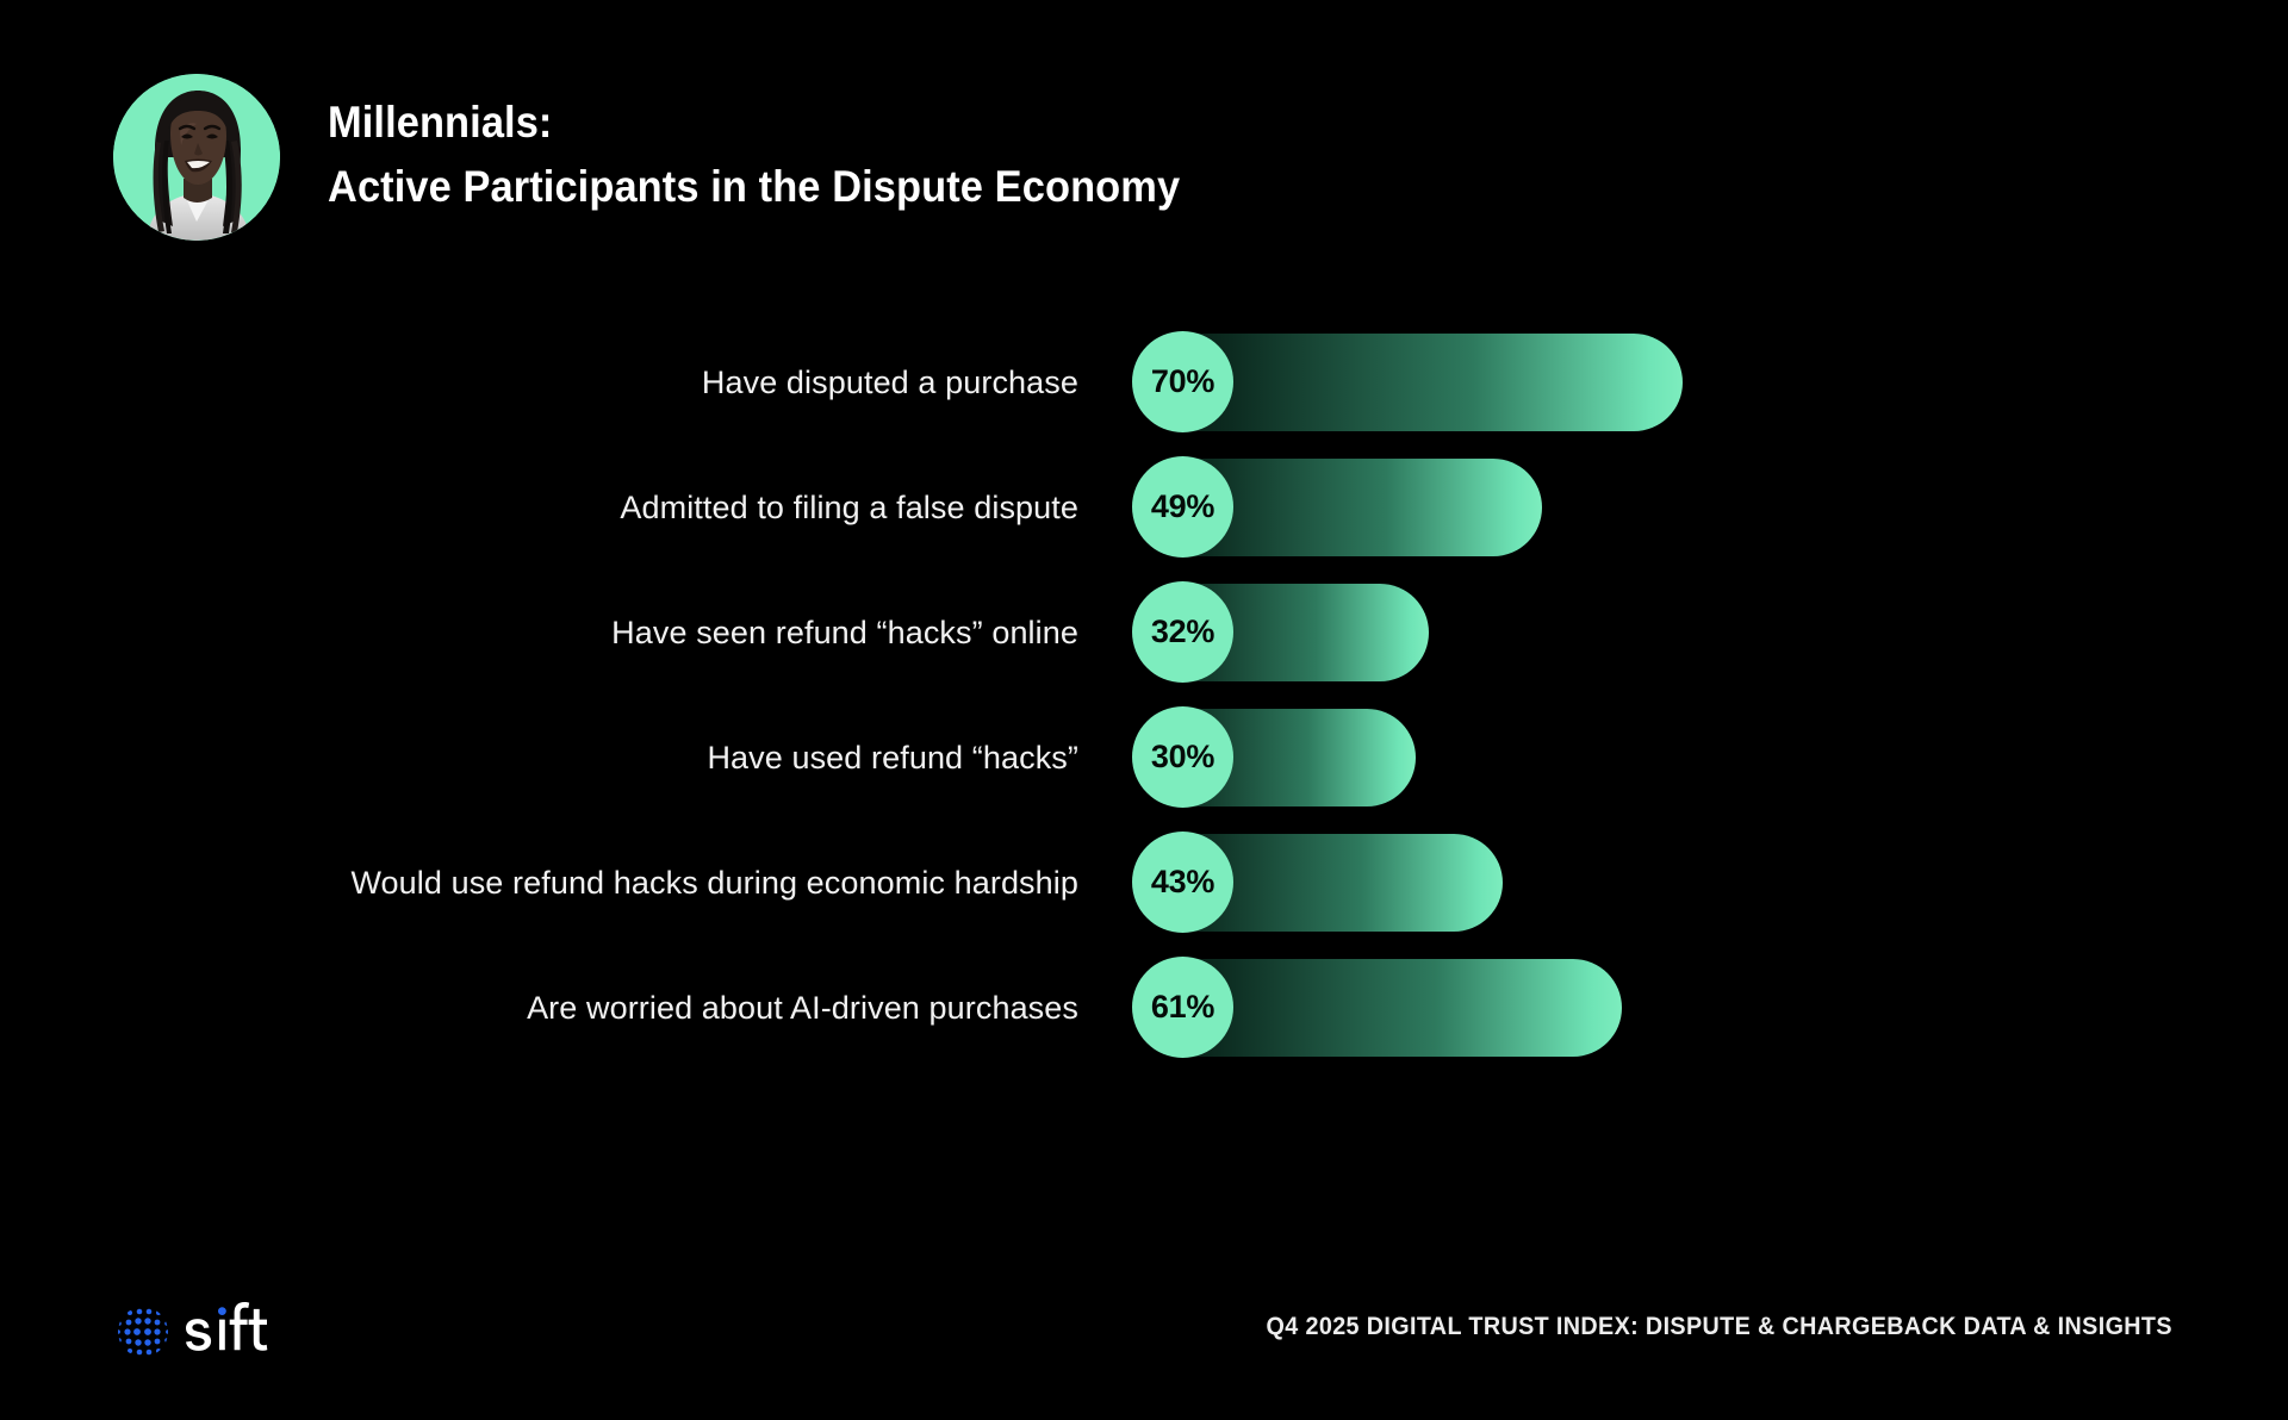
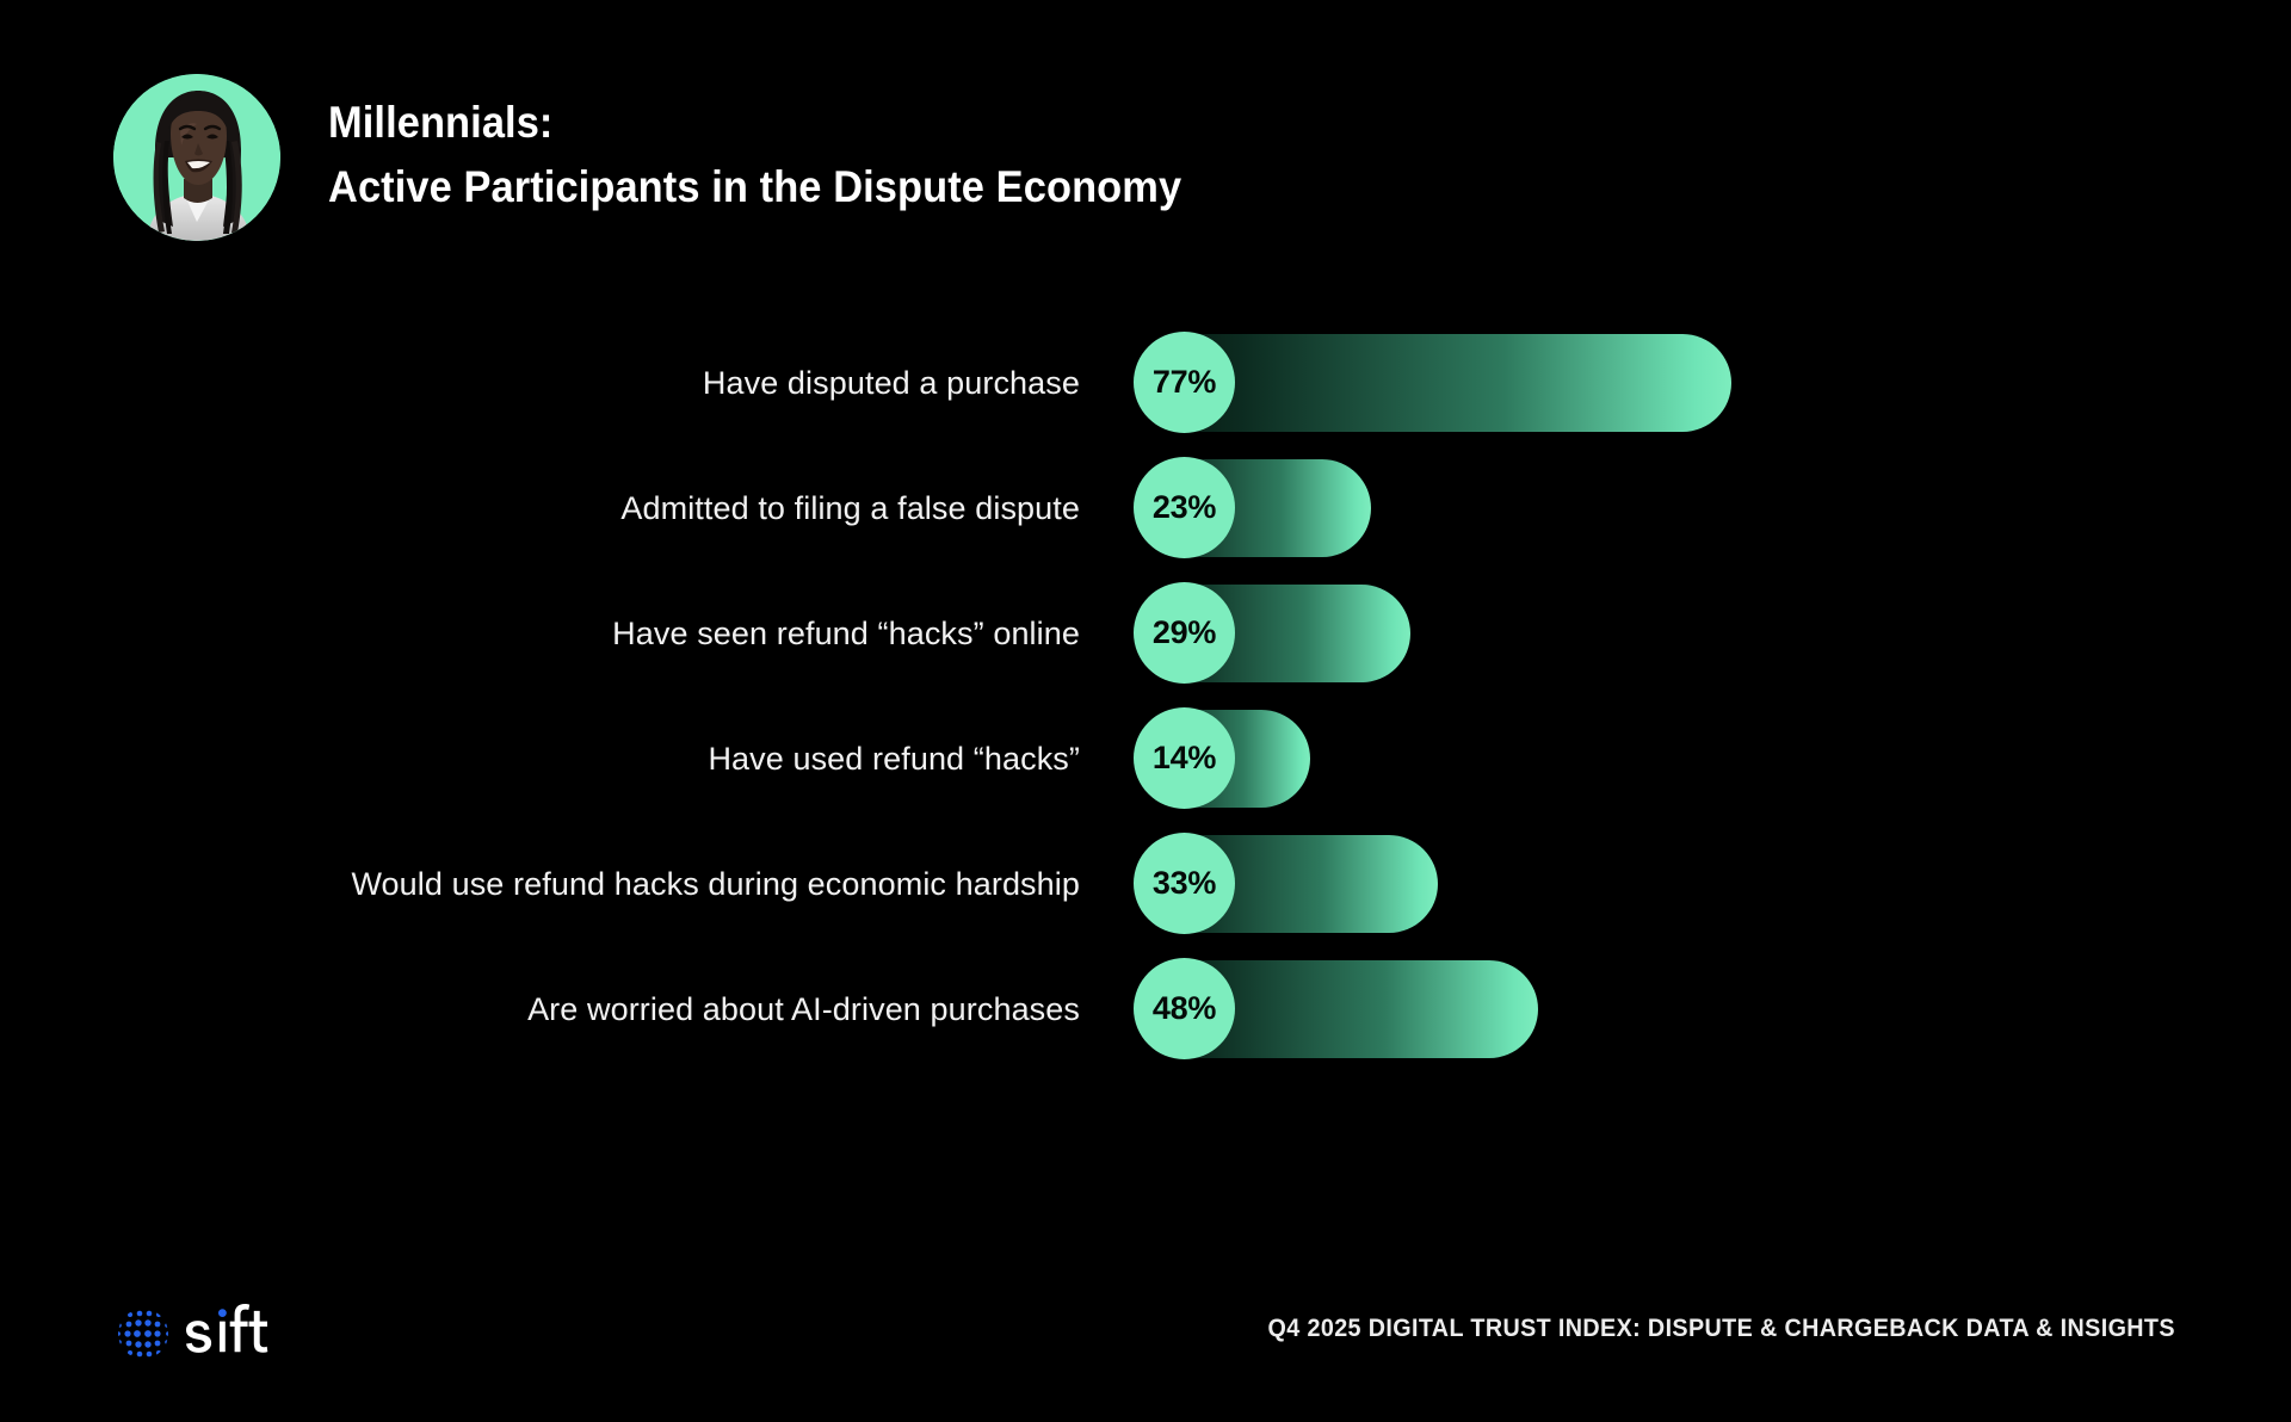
Have disputed a purchase: 70% -> 77%
Admitted to filing a false dispute: 49% -> 23%
Have seen refund “hacks” online: 32% -> 29%
Have used refund “hacks”: 30% -> 14%
Would use refund hacks during economic hardship: 43% -> 33%
Are worried about AI-driven purchases: 61% -> 48%
